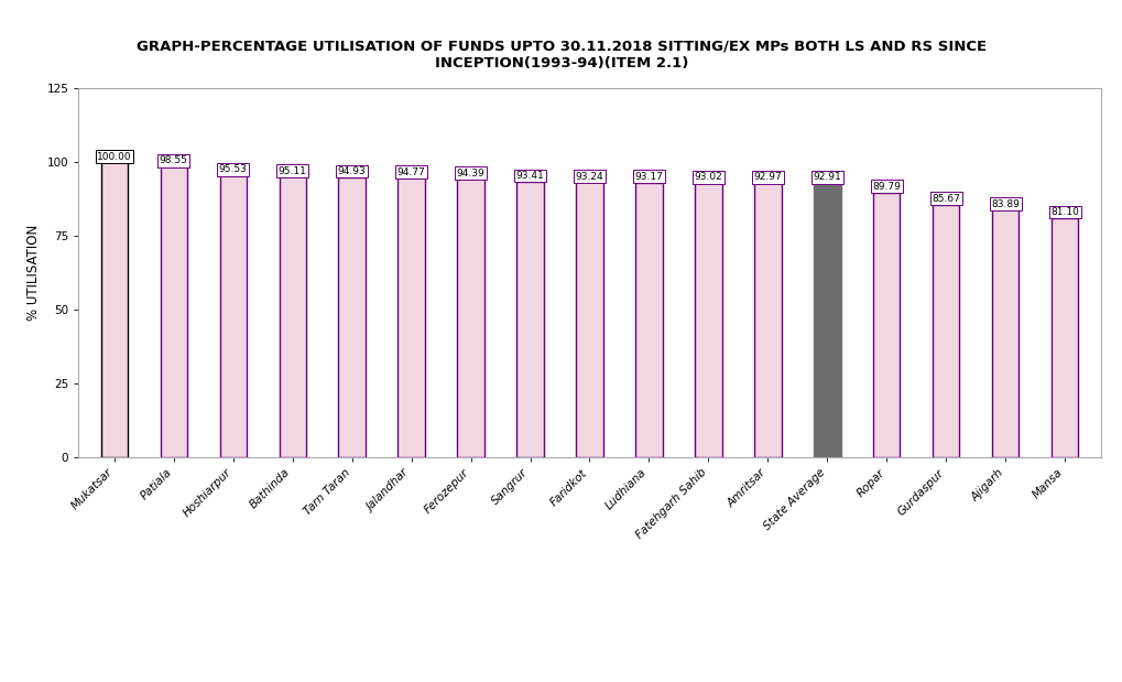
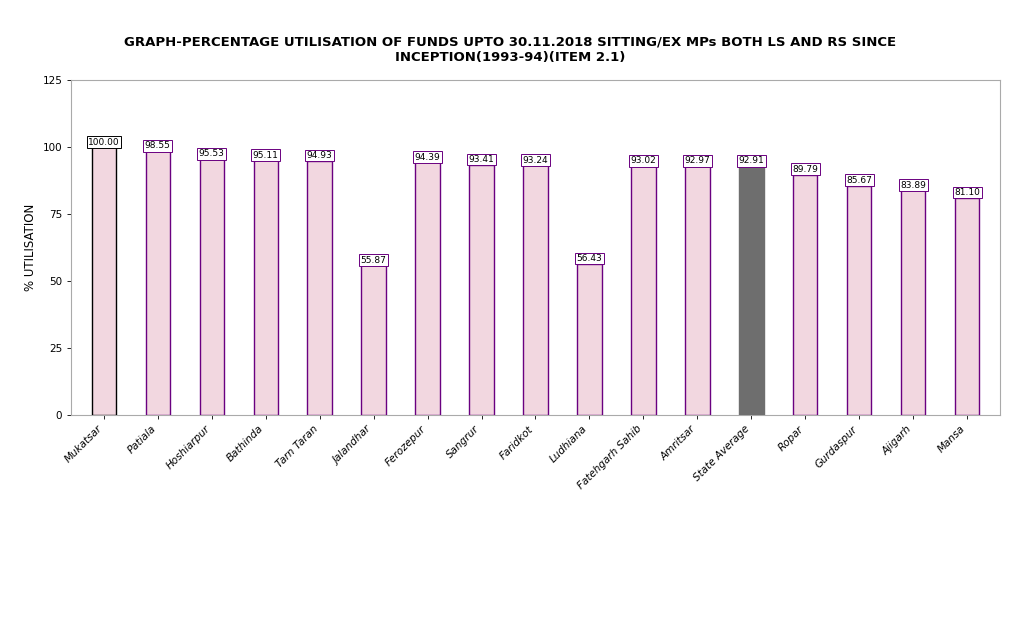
Jalandhar: 94.77 -> 55.87
Ludhiana: 93.17 -> 56.43
